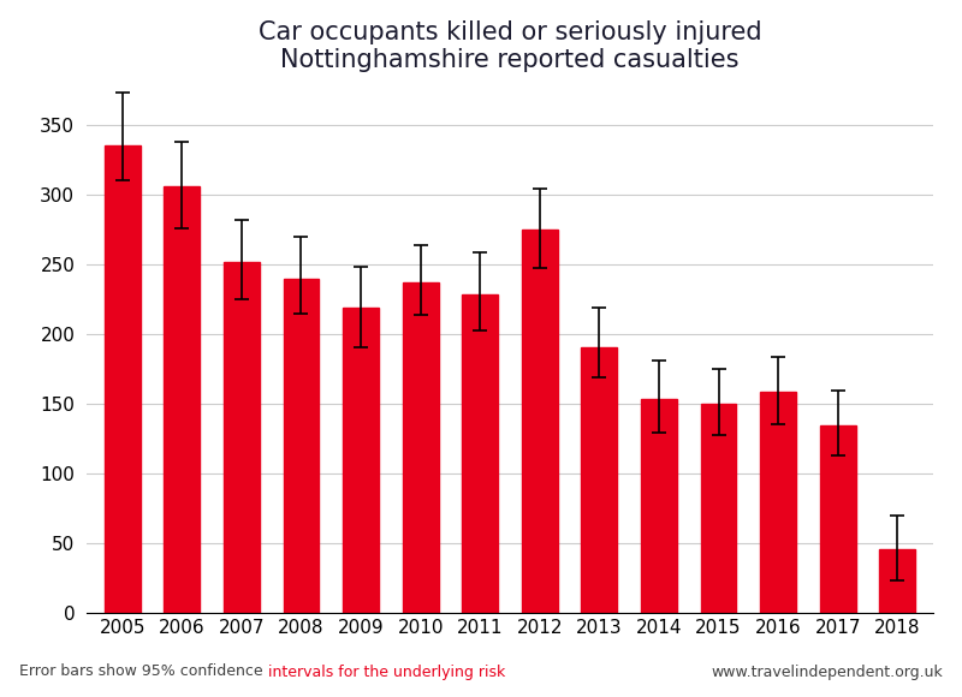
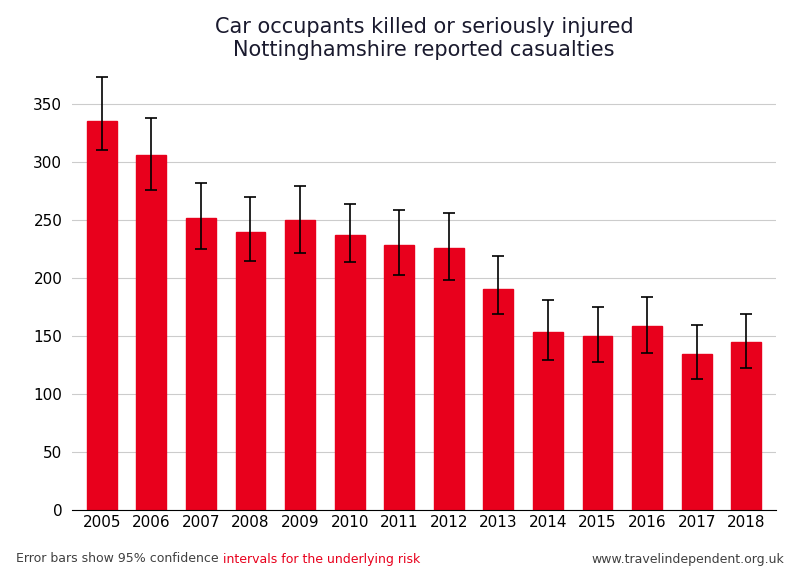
2009: 219 -> 250
2012: 275 -> 226
2018: 46 -> 145
